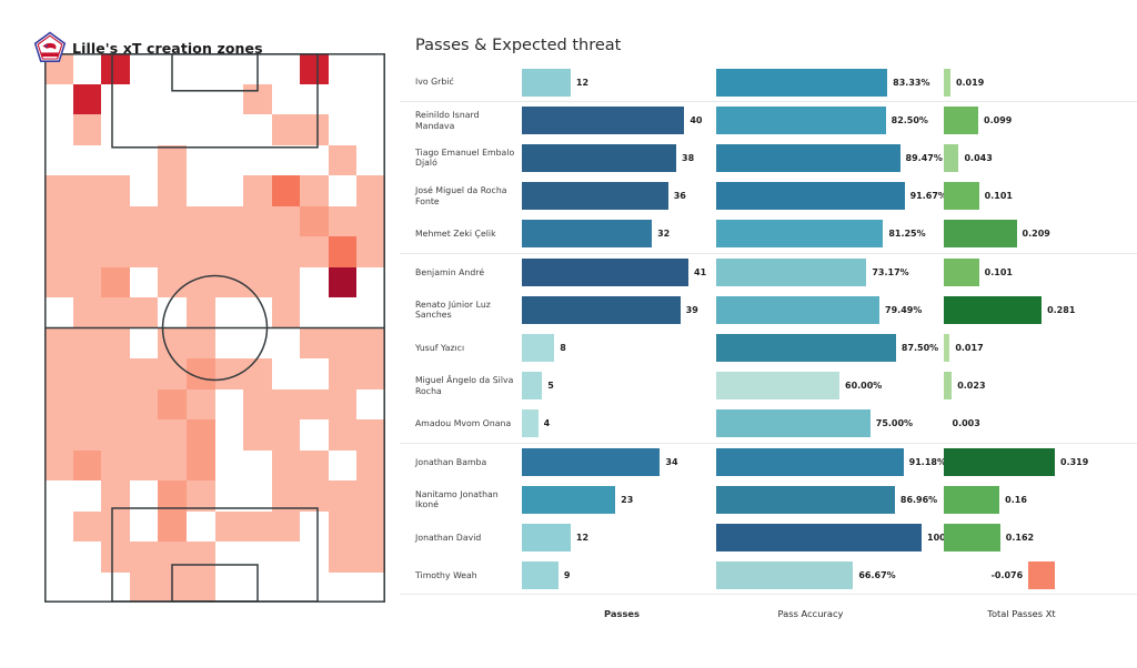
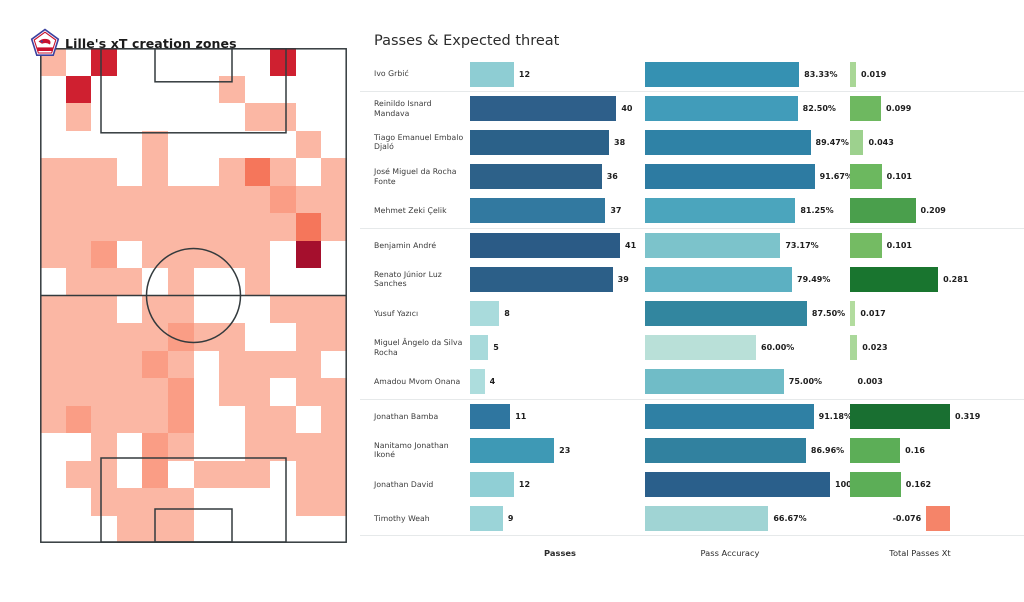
Passes/Mehmet Zeki Çelik: 32 -> 37
Passes/Jonathan Bamba: 34 -> 11
